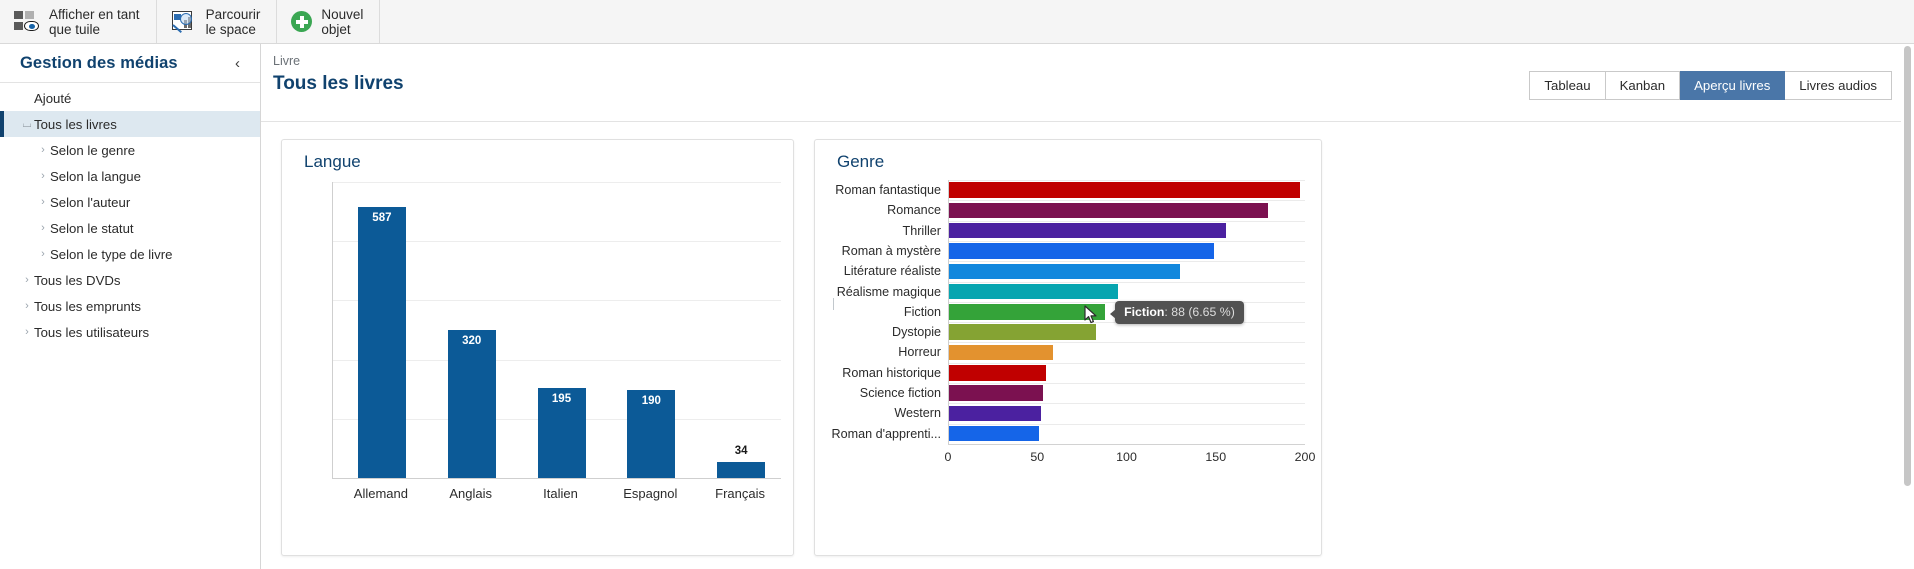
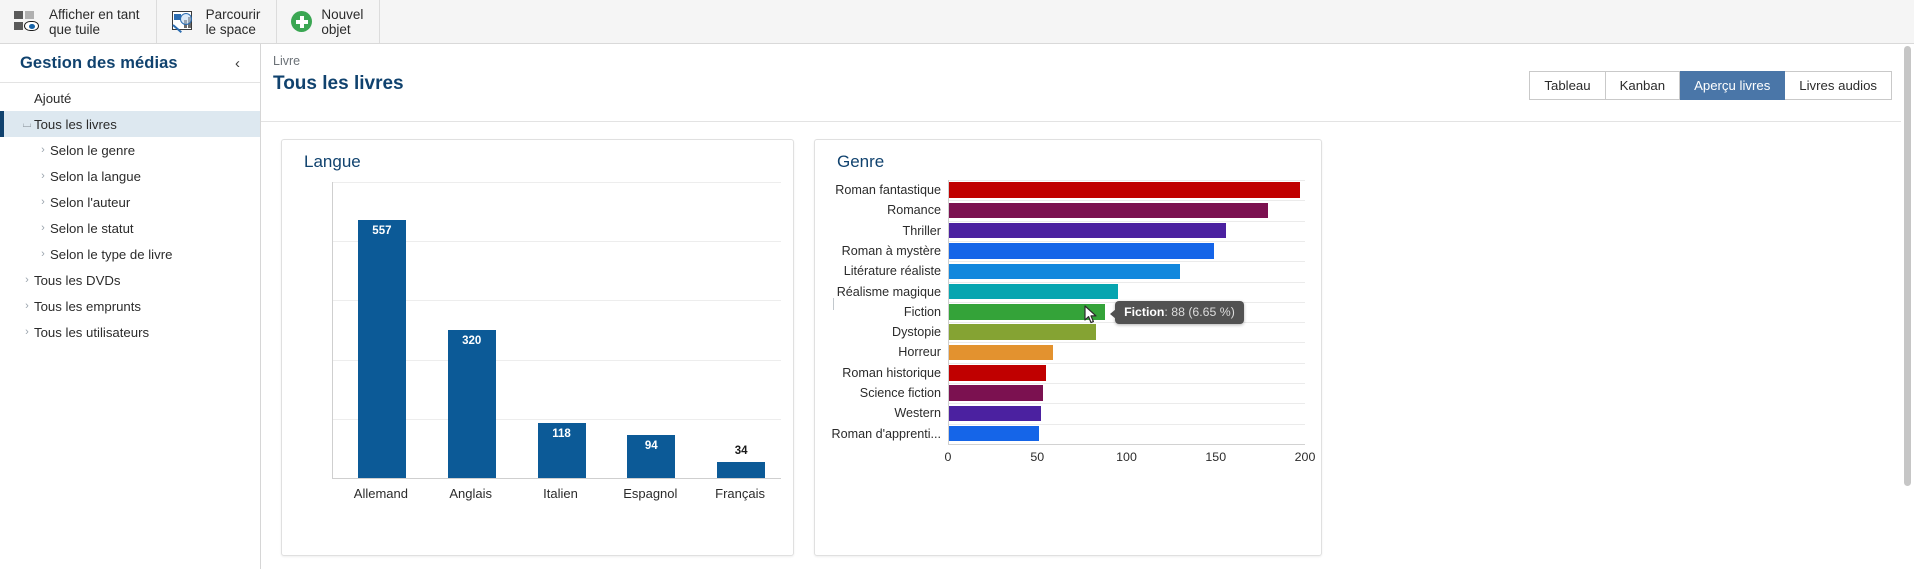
Langue/Allemand: 587 -> 557
Langue/Italien: 195 -> 118
Langue/Espagnol: 190 -> 94
